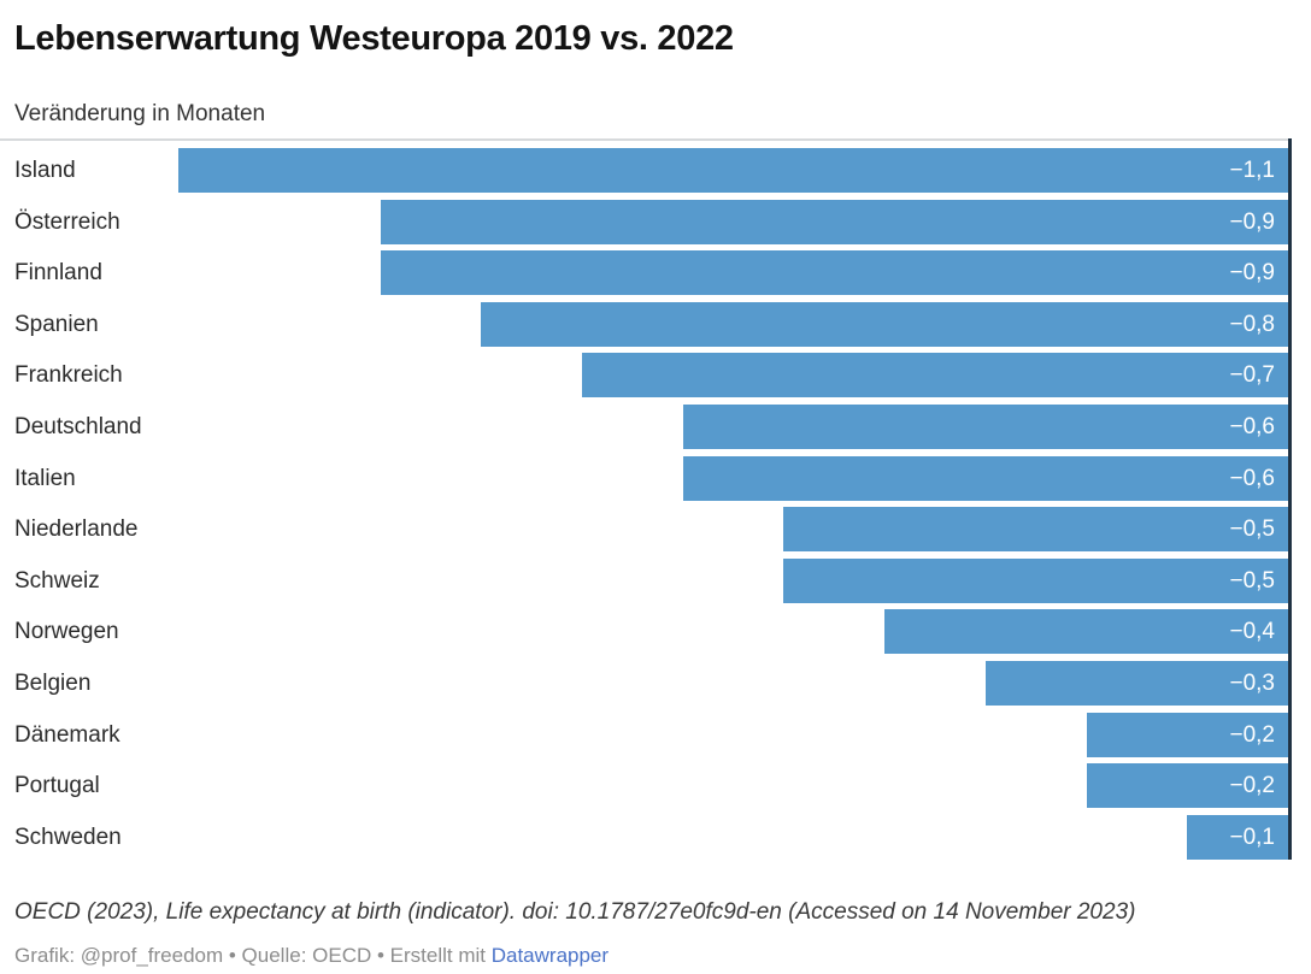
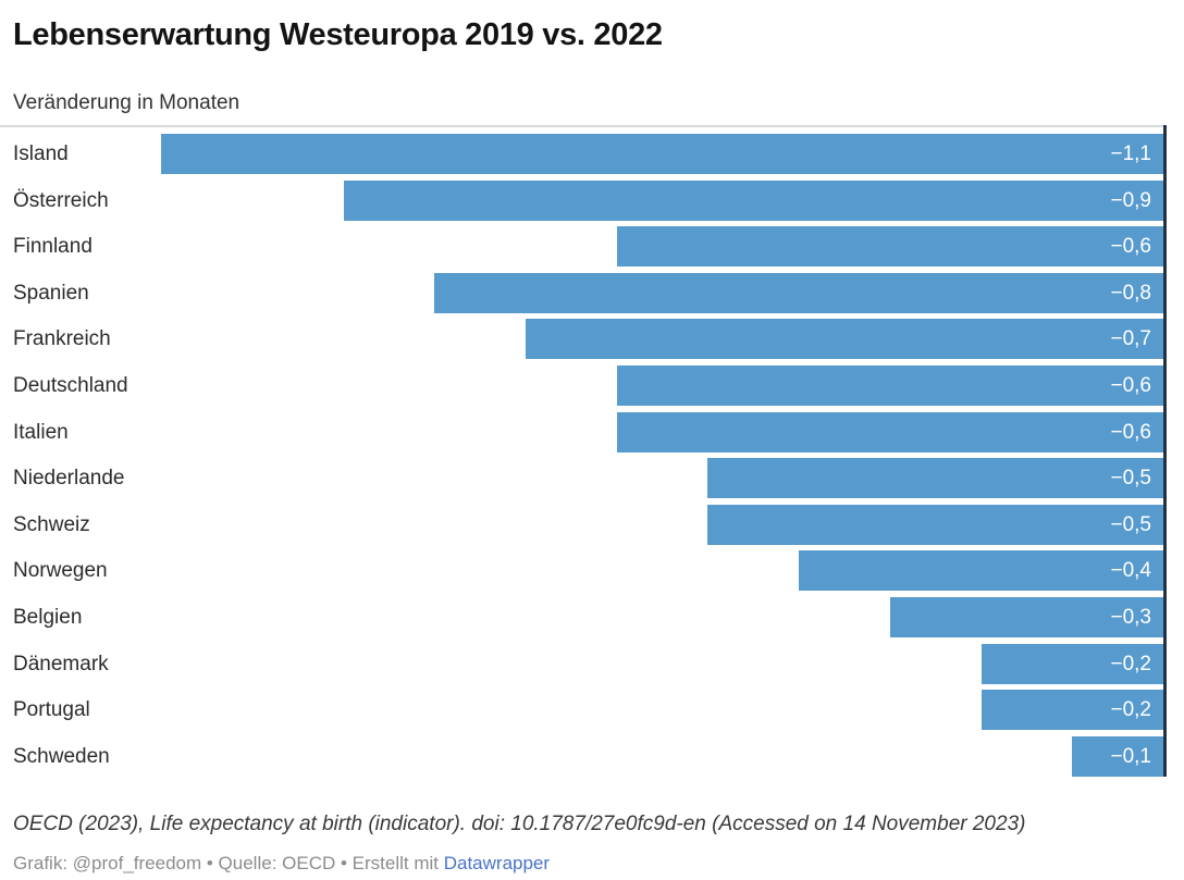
Finnland: −0,9 -> −0,6
